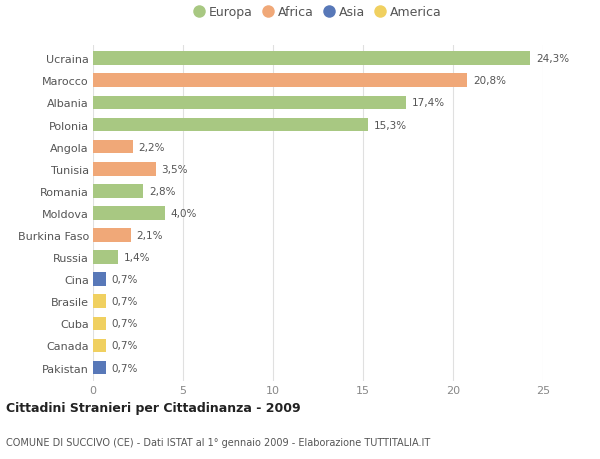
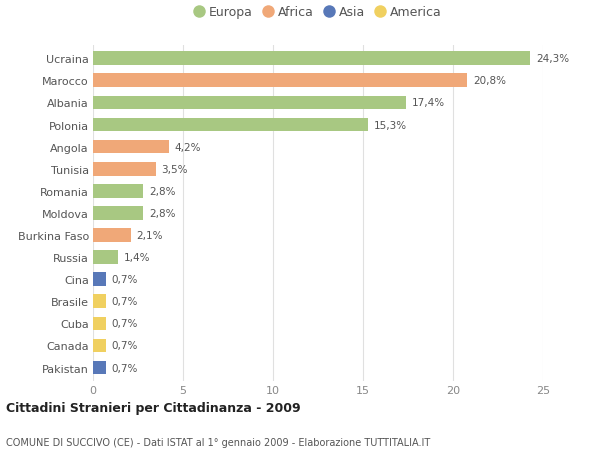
Angola: 2,2% -> 4,2%
Moldova: 4,0% -> 2,8%
